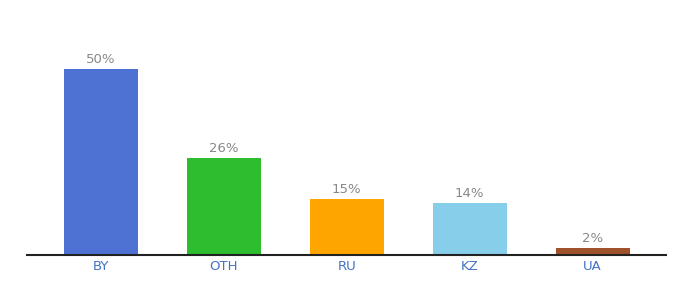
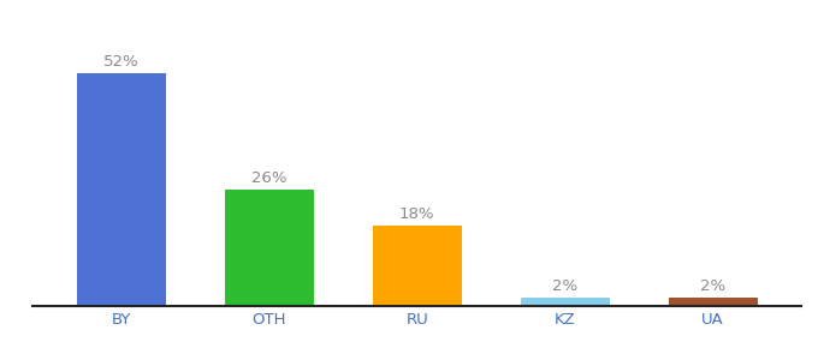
BY: 50% -> 52%
RU: 15% -> 18%
KZ: 14% -> 2%
